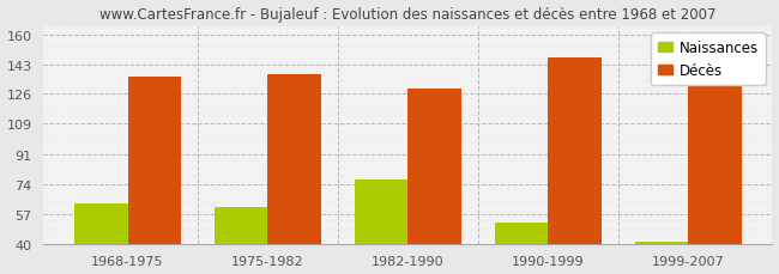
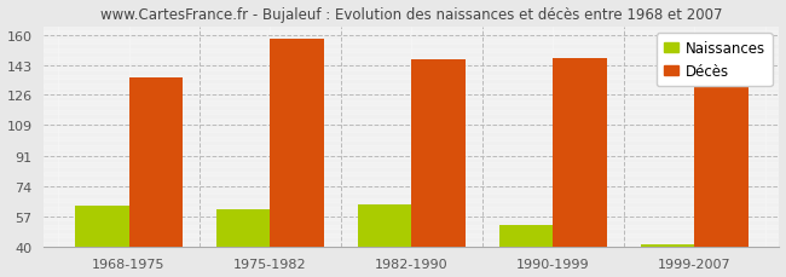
Décès/1975-1982: 137 -> 158
Naissances/1982-1990: 77 -> 64
Décès/1982-1990: 129 -> 146
